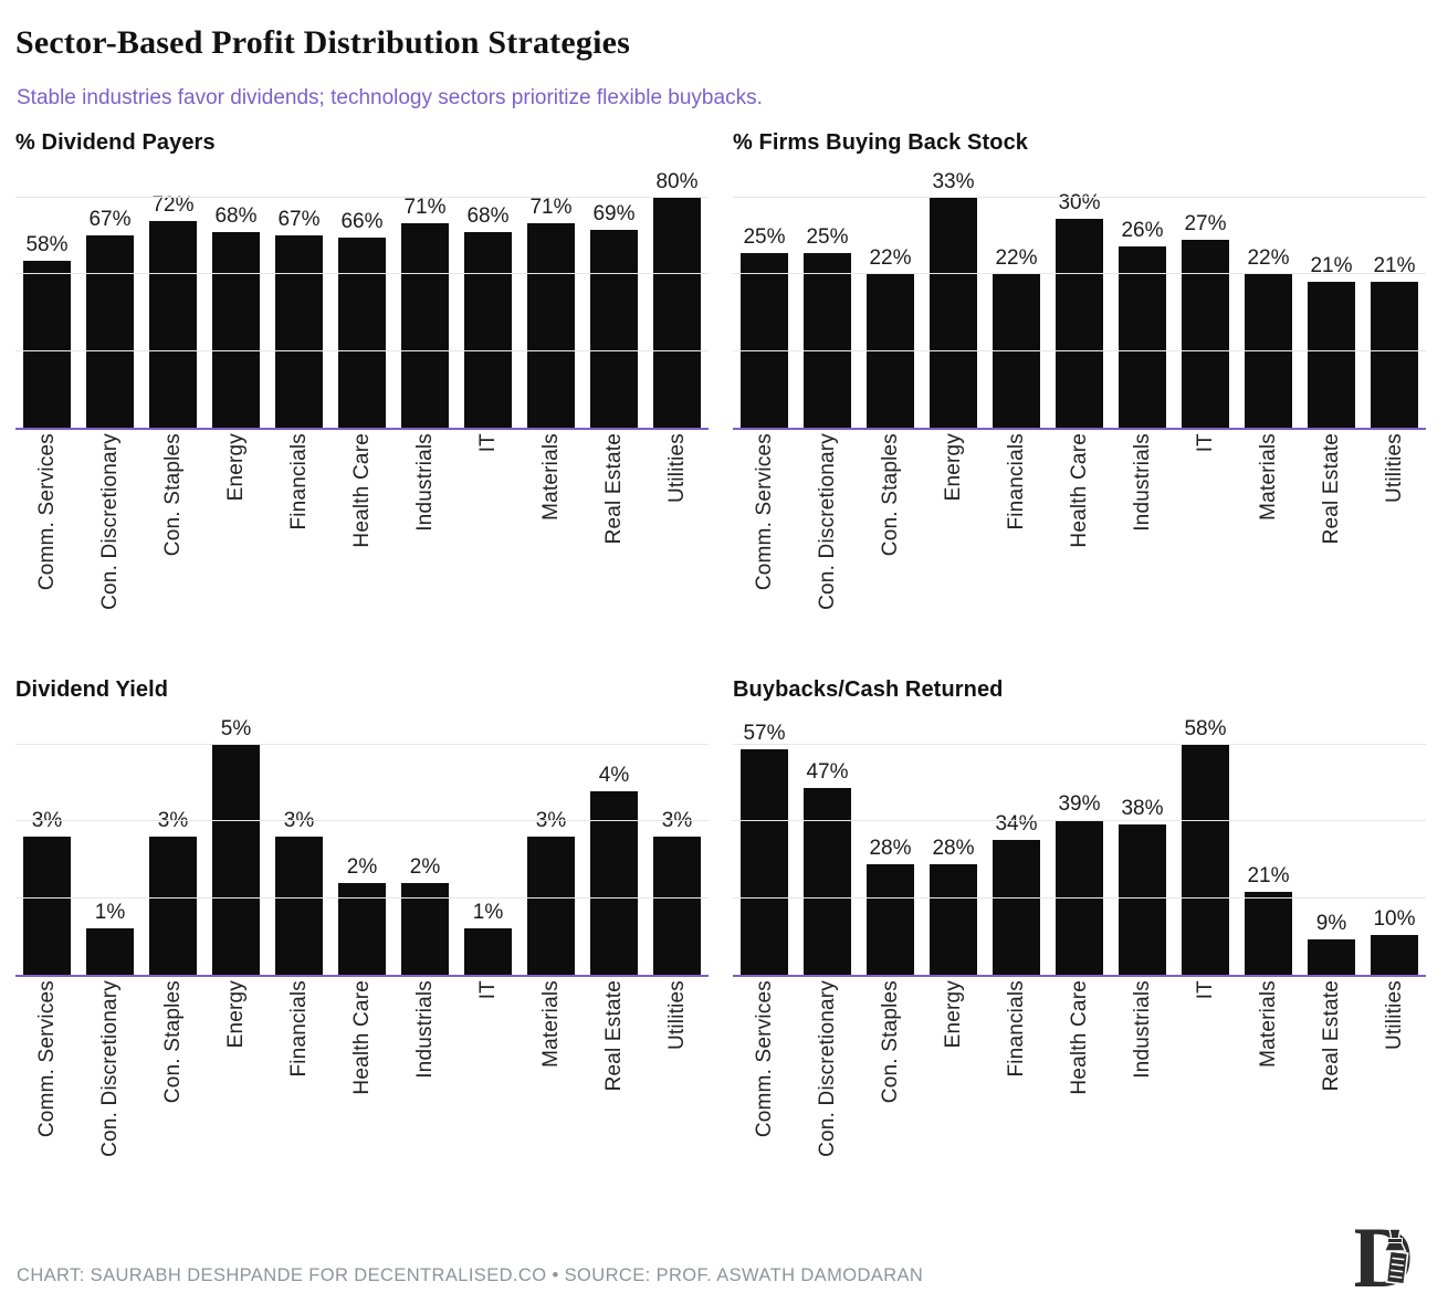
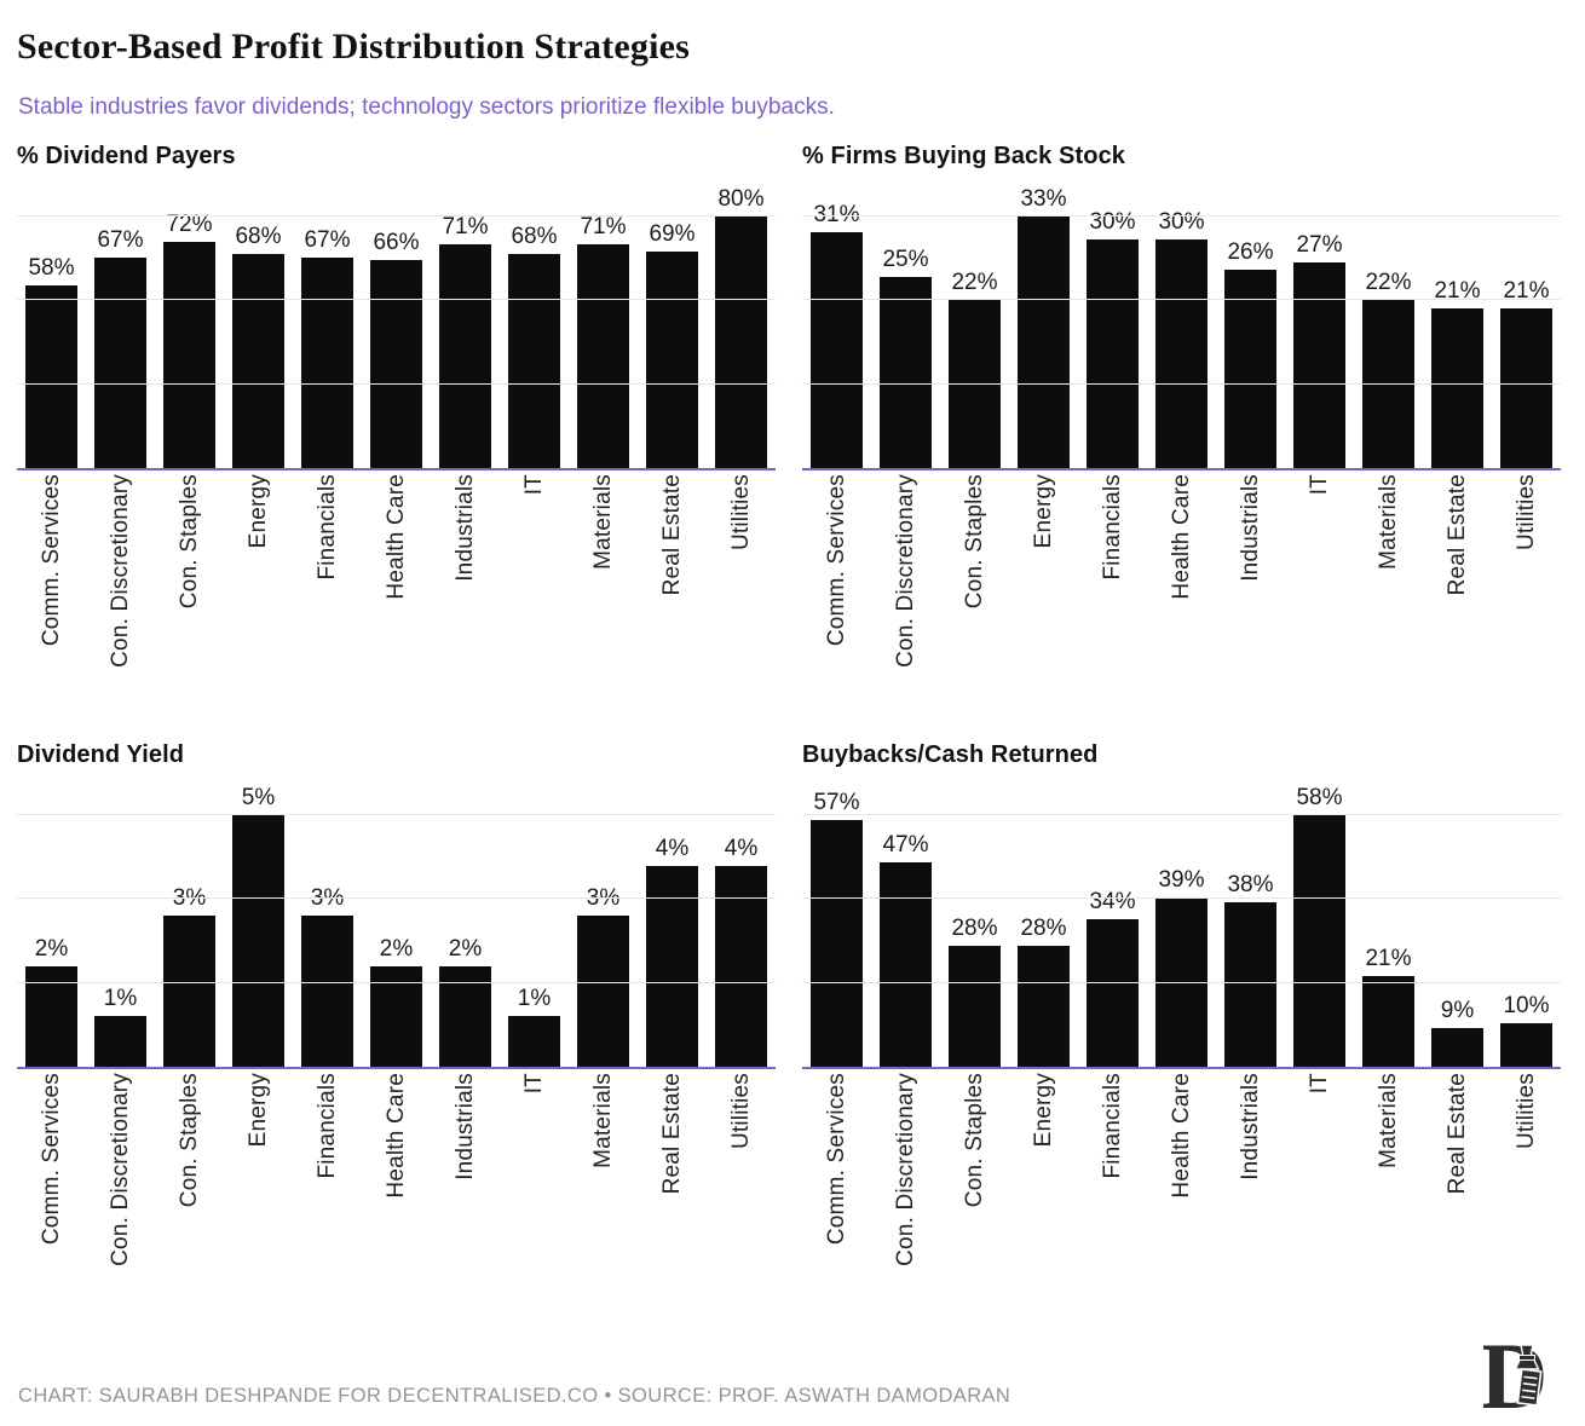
% Firms Buying Back Stock/Comm. Services: 25% -> 31%
% Firms Buying Back Stock/Financials: 22% -> 30%
Dividend Yield/Comm. Services: 3% -> 2%
Dividend Yield/Utilities: 3% -> 4%
